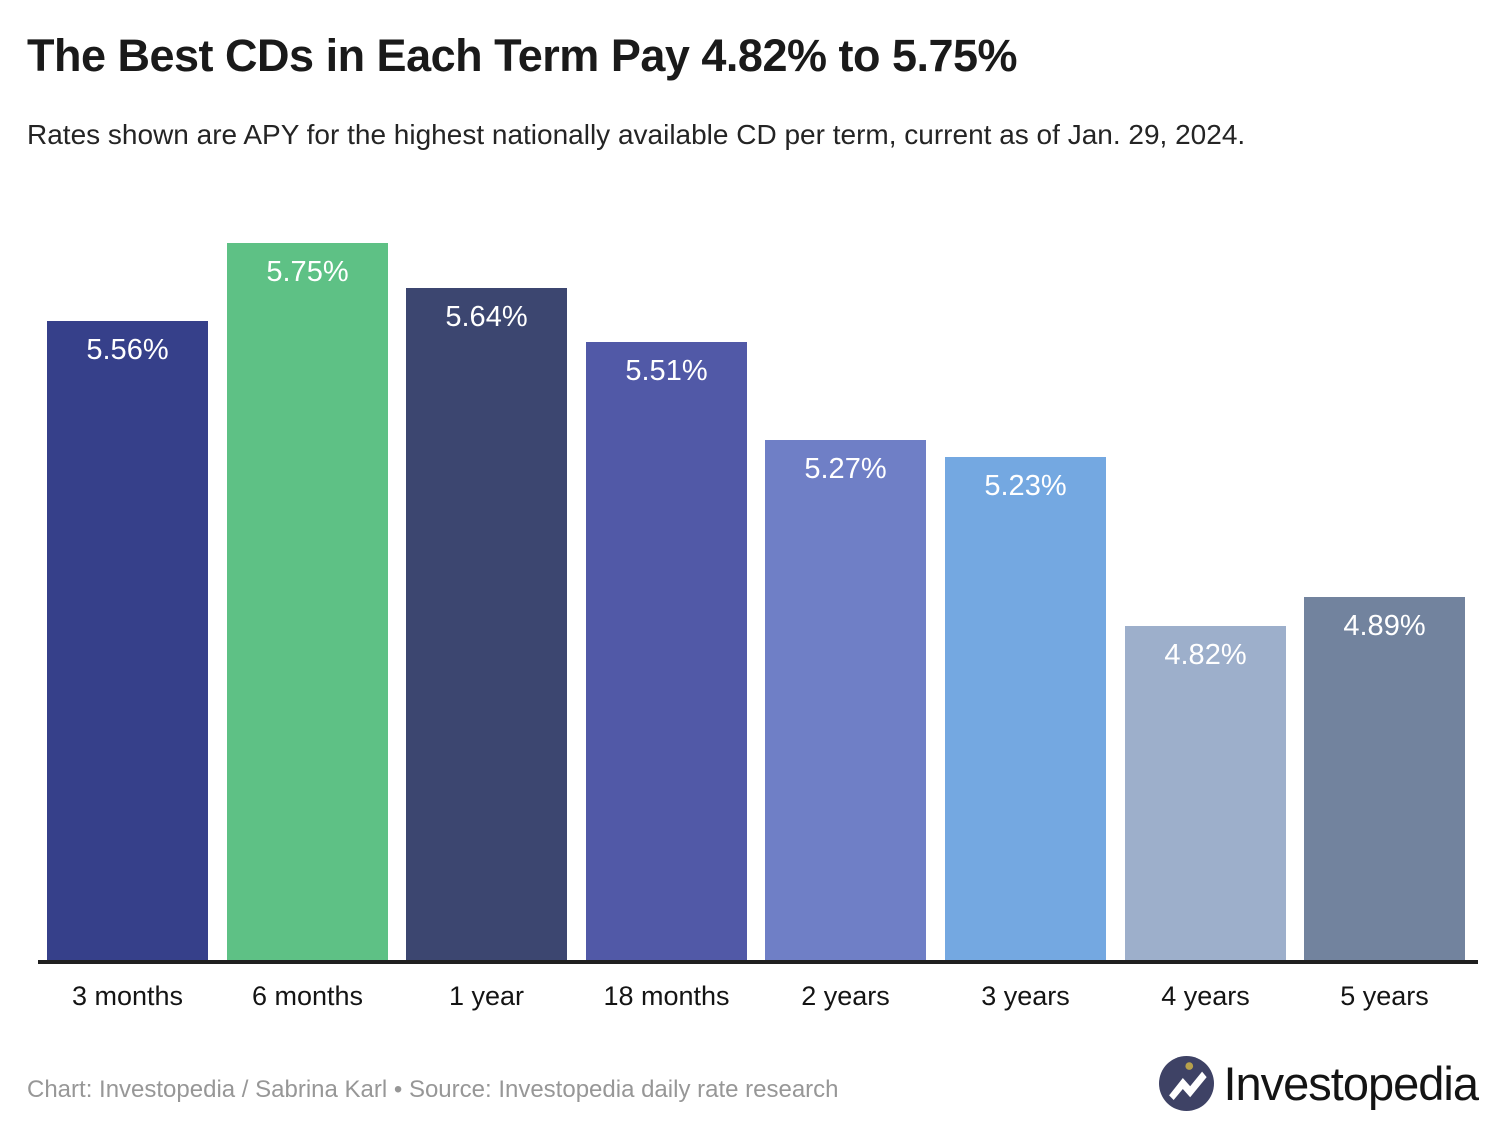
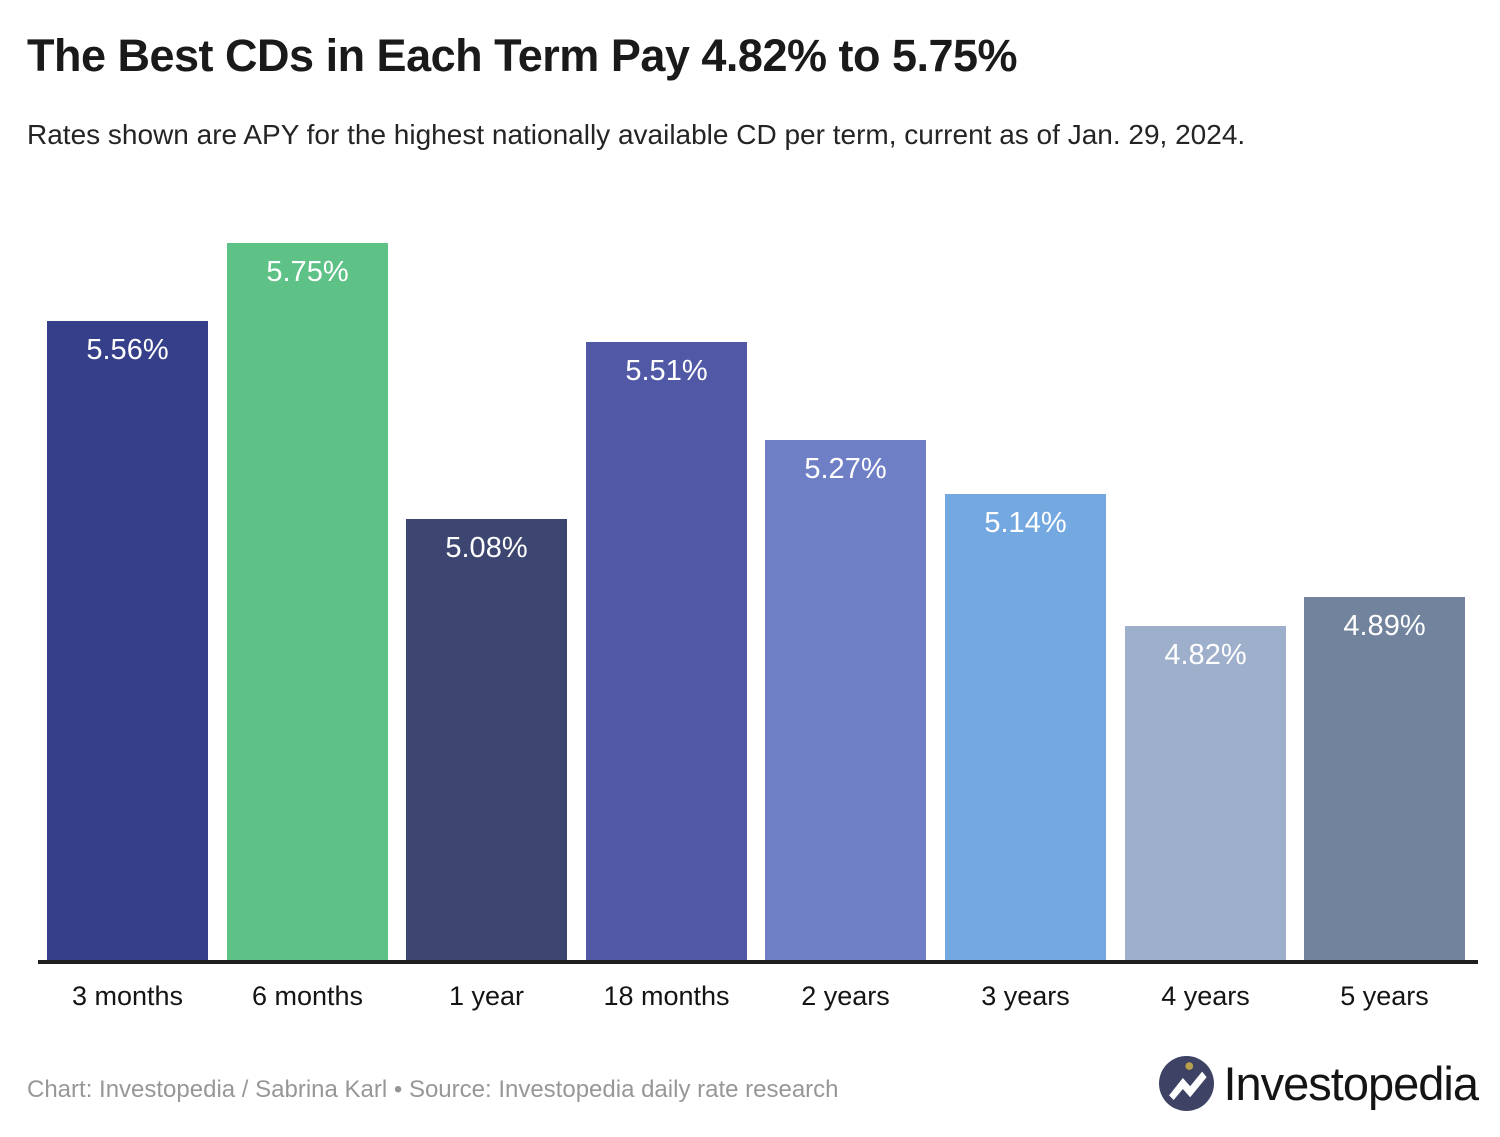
1 year: 5.64% -> 5.08%
3 years: 5.23% -> 5.14%
